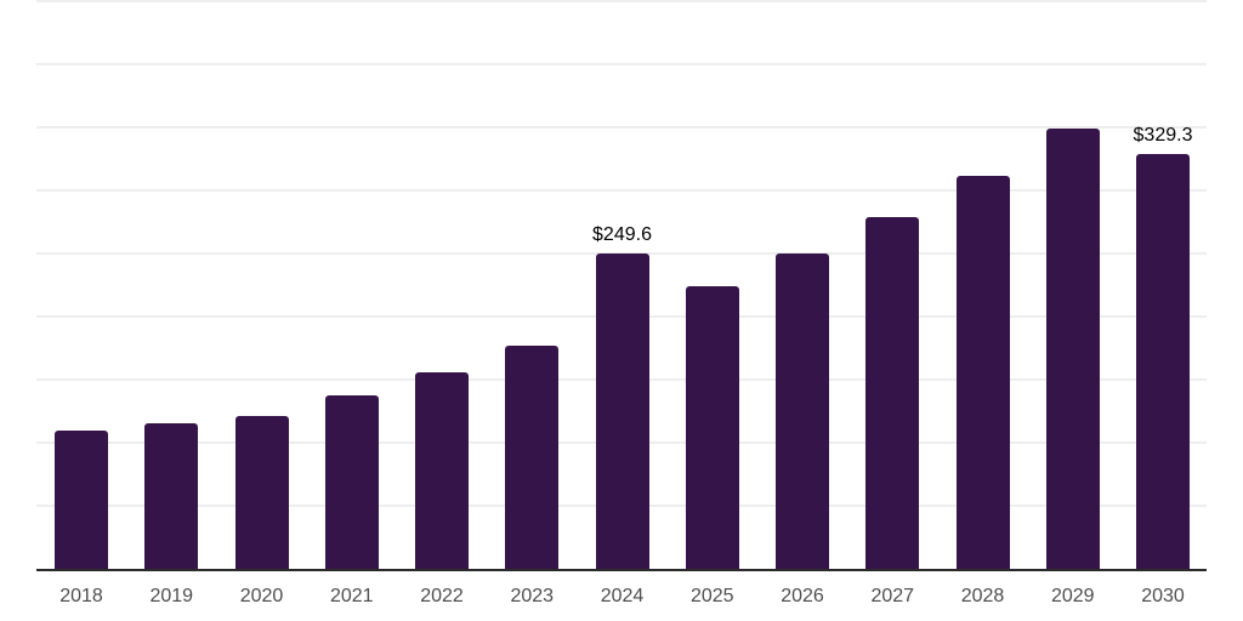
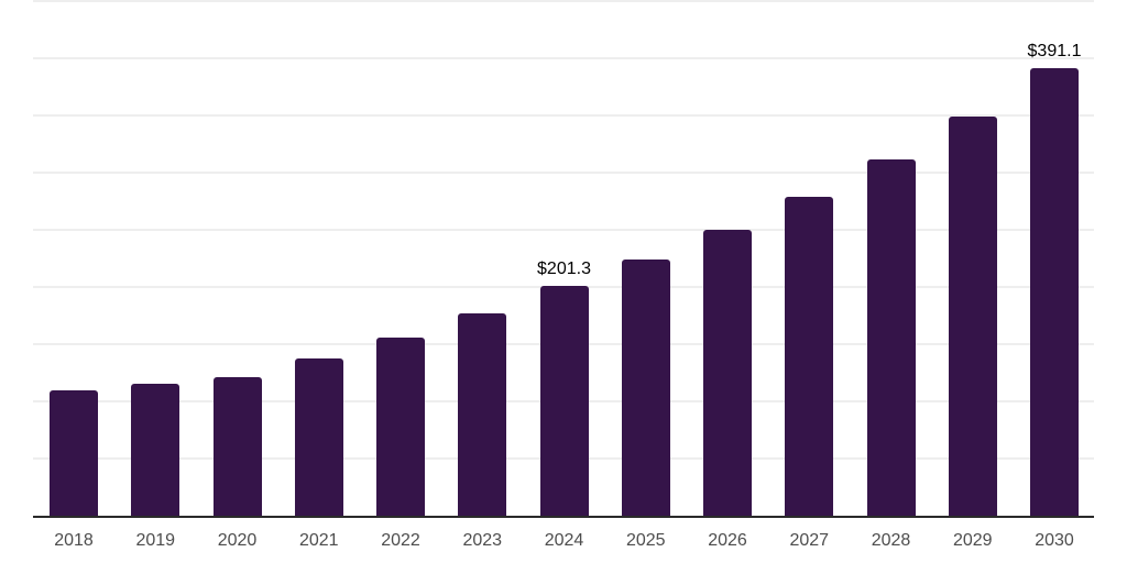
2024: $249.6 -> $201.3
2030: $329.3 -> $391.1
